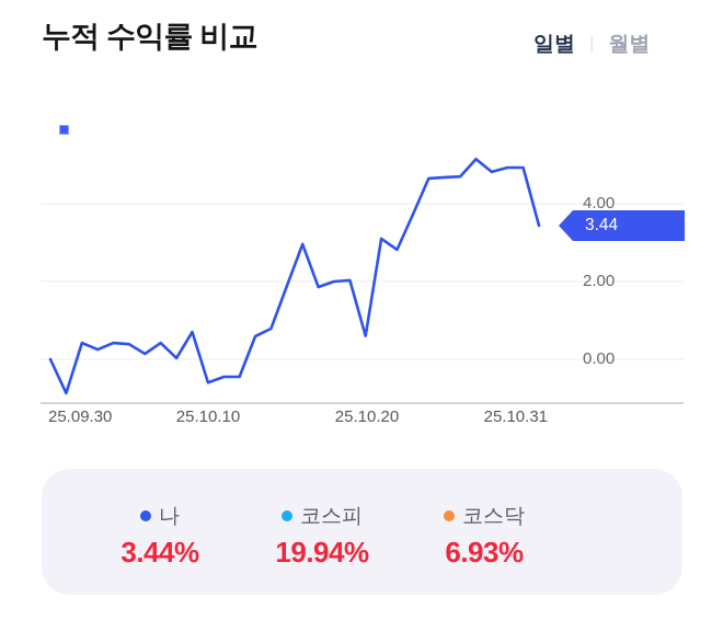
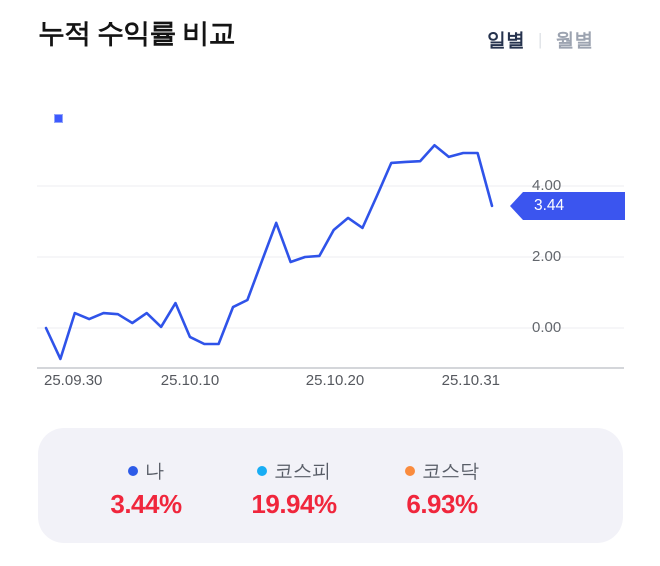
25.10.10: -0.6 -> -0.2
25.10.20: 0.6 -> 2.8
